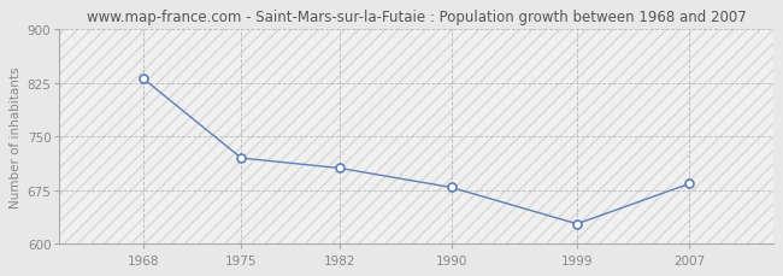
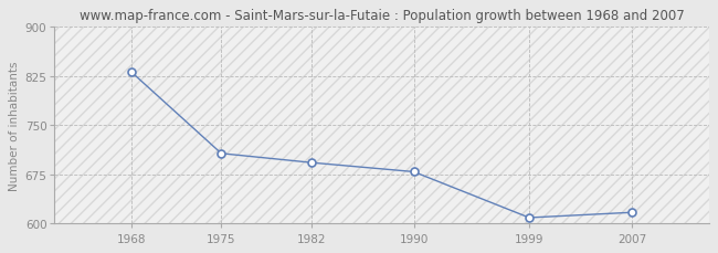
1975: 720 -> 707
1982: 706 -> 693
1999: 628 -> 609
2007: 684 -> 617
